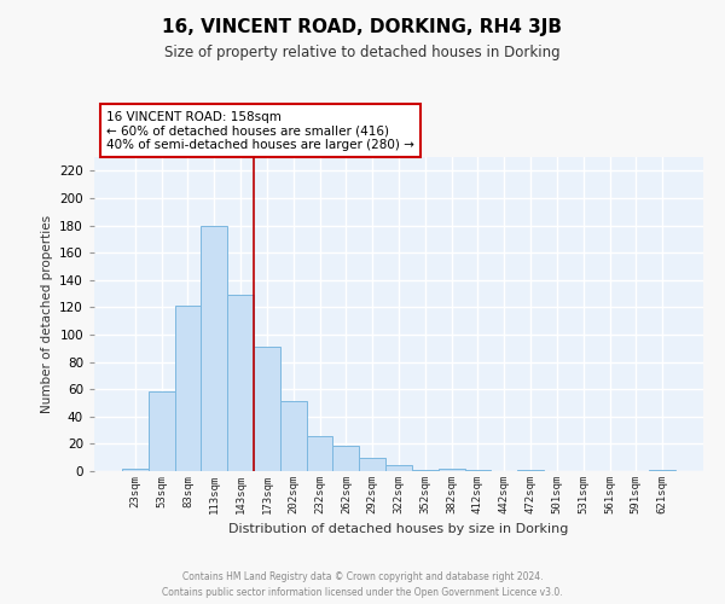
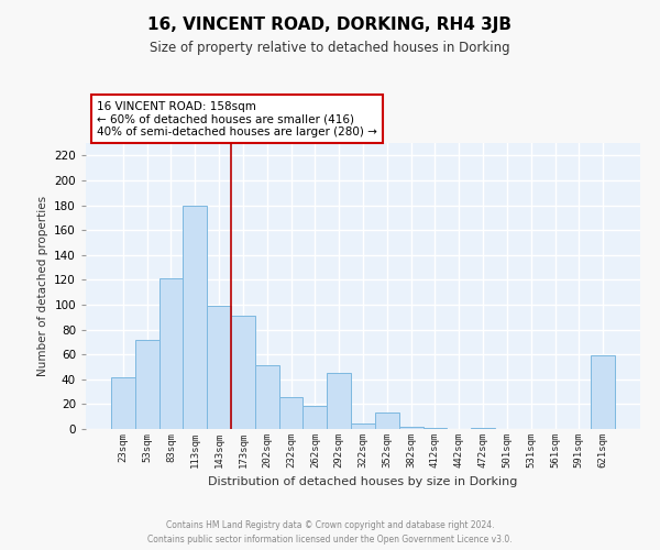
23sqm: 2 -> 42
53sqm: 58 -> 72
143sqm: 129 -> 99
292sqm: 10 -> 45
352sqm: 1 -> 13
621sqm: 1 -> 59
